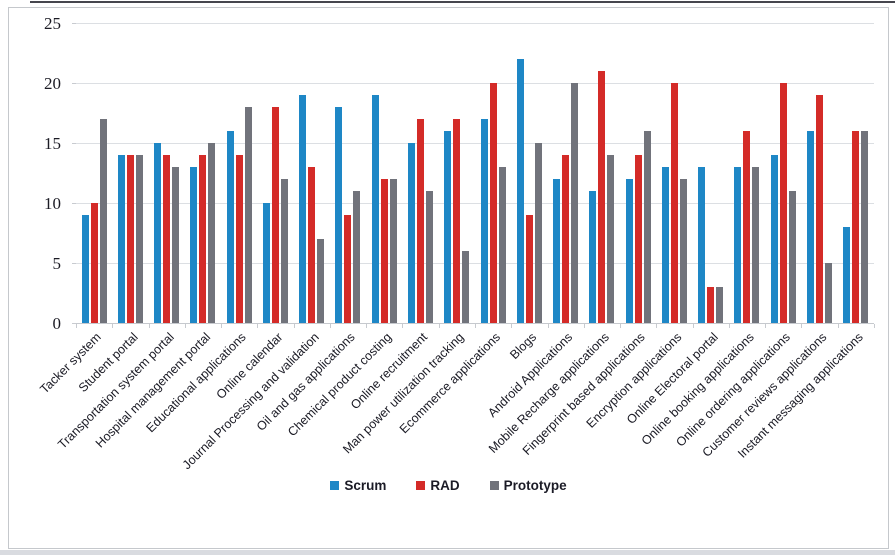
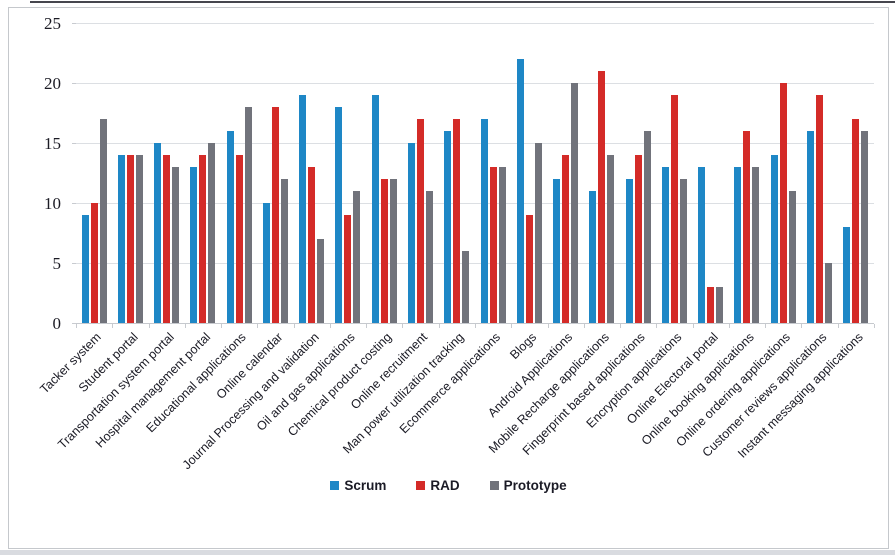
RAD/Ecommerce applications: 20 -> 13
RAD/Encryption applications: 20 -> 19
RAD/Instant messaging applications: 16 -> 17
